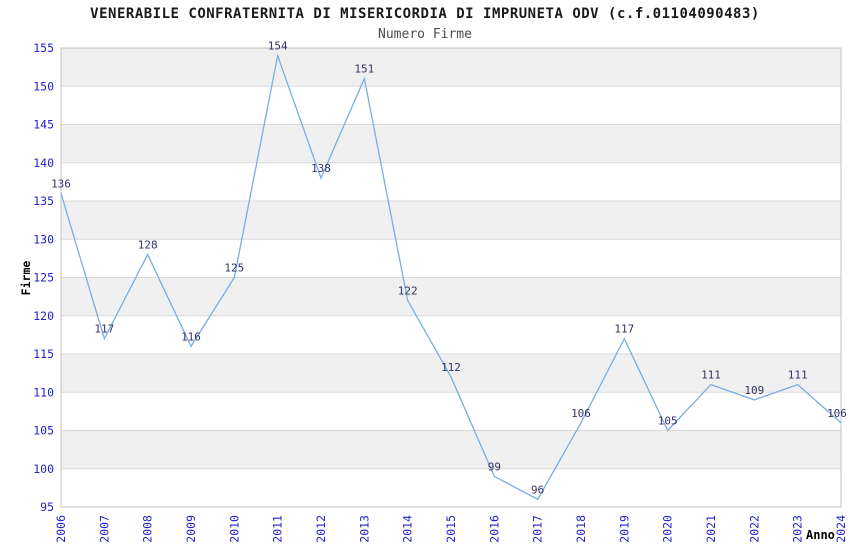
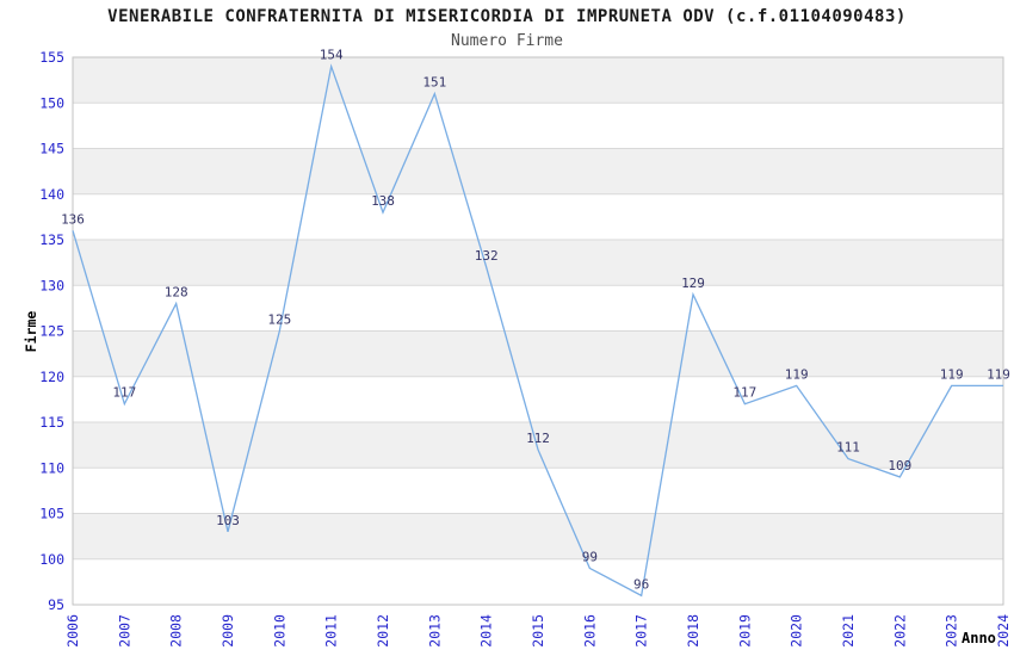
2009: 116 -> 103
2014: 122 -> 132
2018: 106 -> 129
2020: 105 -> 119
2023: 111 -> 119
2024: 106 -> 119
